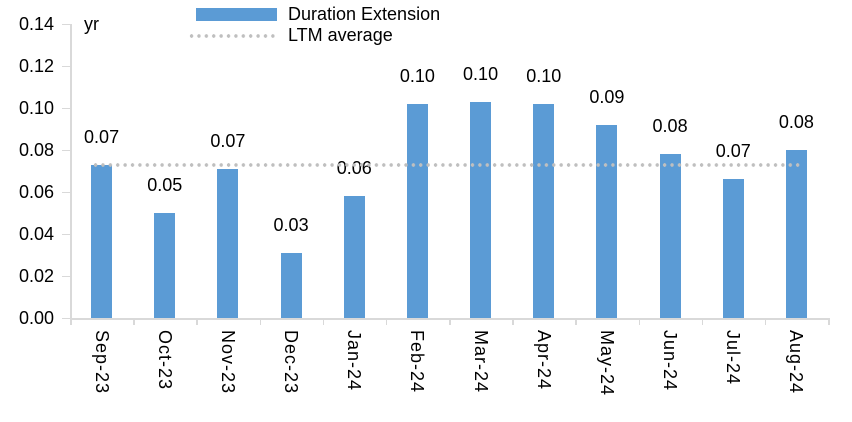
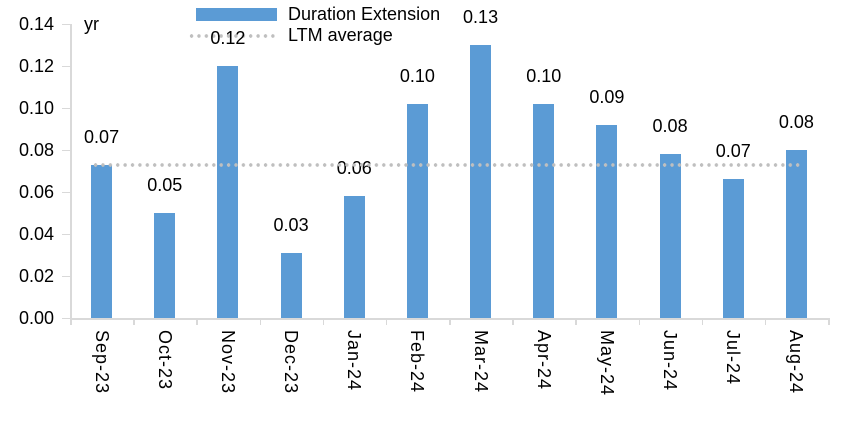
Nov-23: 0.07 -> 0.12
Mar-24: 0.10 -> 0.13
